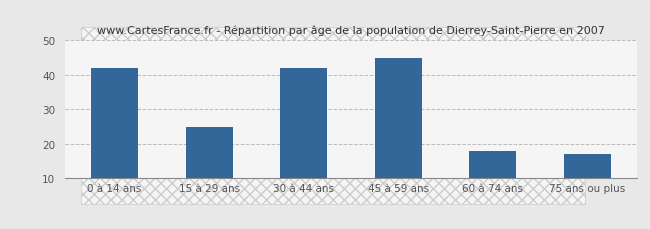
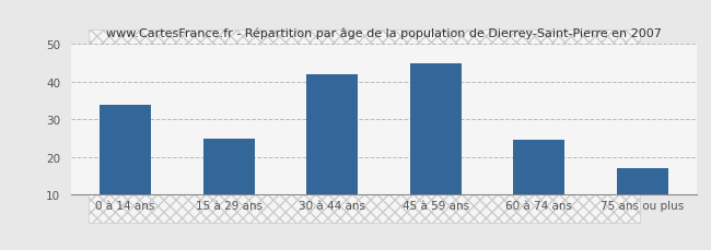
0 à 14 ans: 42.0 -> 34.0
60 à 74 ans: 18.0 -> 24.5
